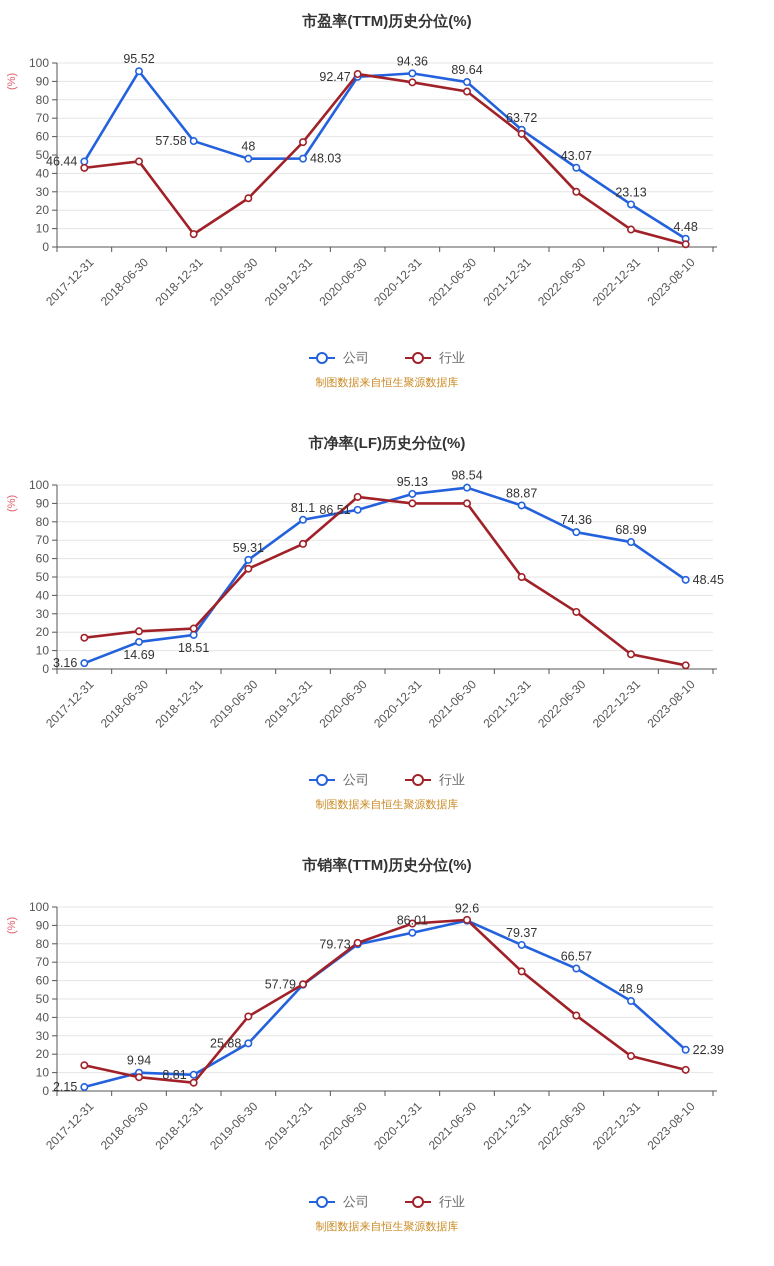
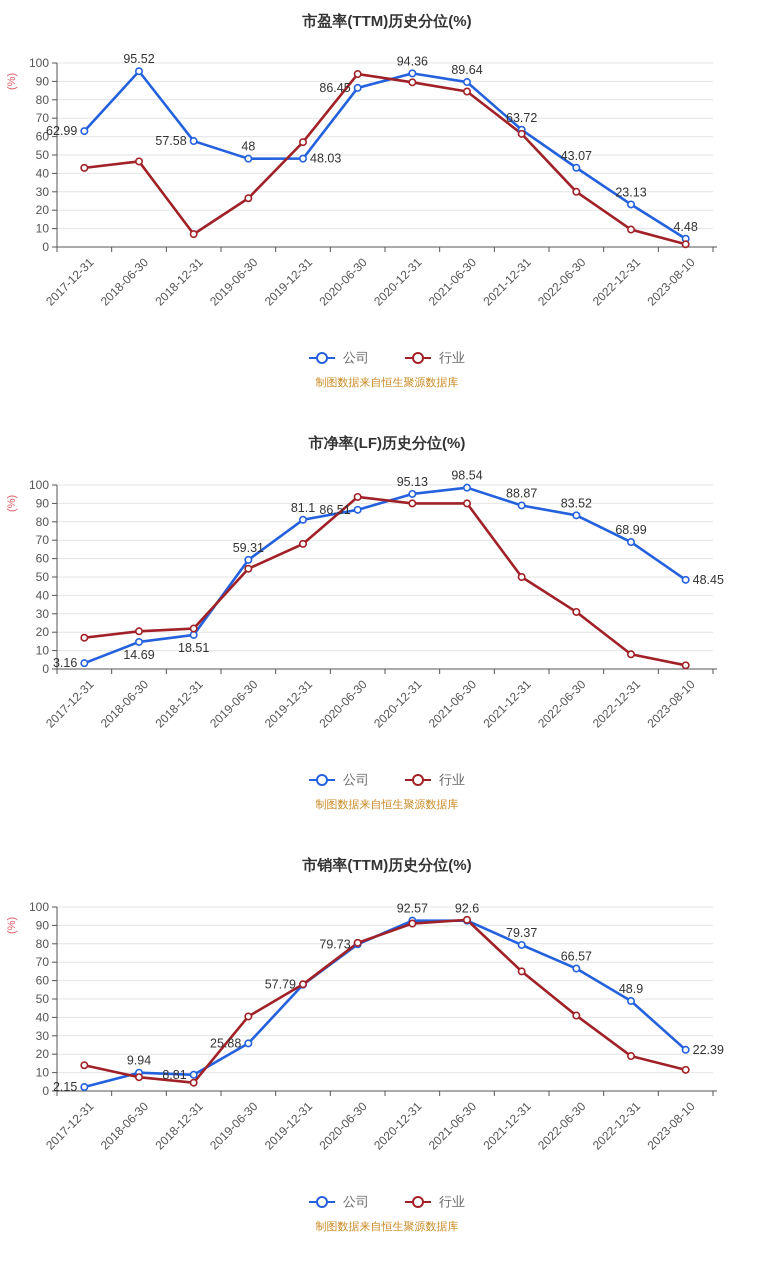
市盈率(TTM)历史分位(%)/公司/2017-12-31: 46.44 -> 62.99
市盈率(TTM)历史分位(%)/公司/2020-06-30: 92.47 -> 86.45
市净率(LF)历史分位(%)/公司/2022-06-30: 74.36 -> 83.52
市销率(TTM)历史分位(%)/公司/2020-12-31: 86.01 -> 92.57
